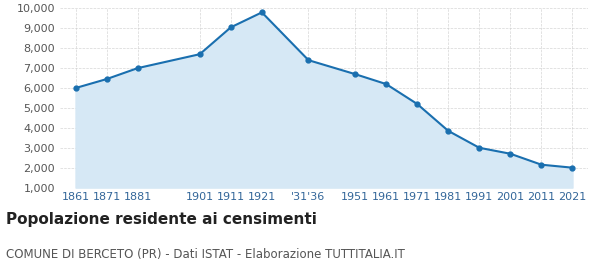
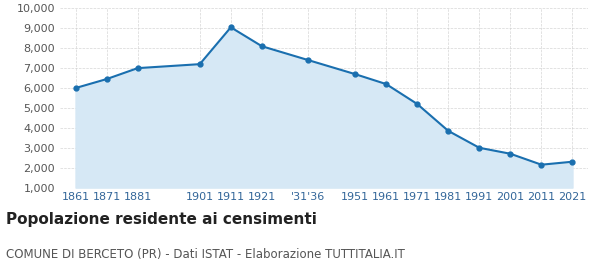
1901: 7,700 -> 7,200
1921: 9,800 -> 8,100
2021: 2,000 -> 2,300
